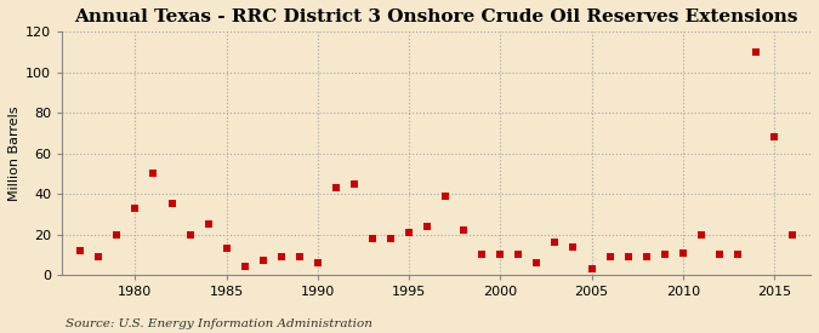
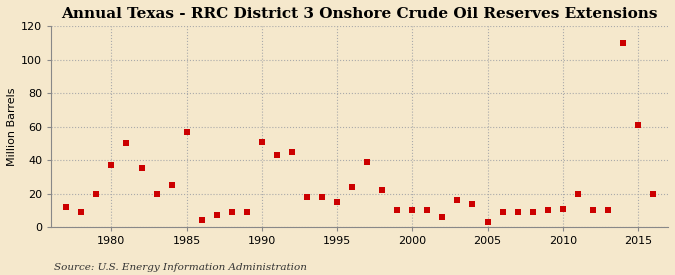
1980: 33 -> 37
1985: 13 -> 57
1990: 6 -> 51
1995: 21 -> 15
2015: 68 -> 61
